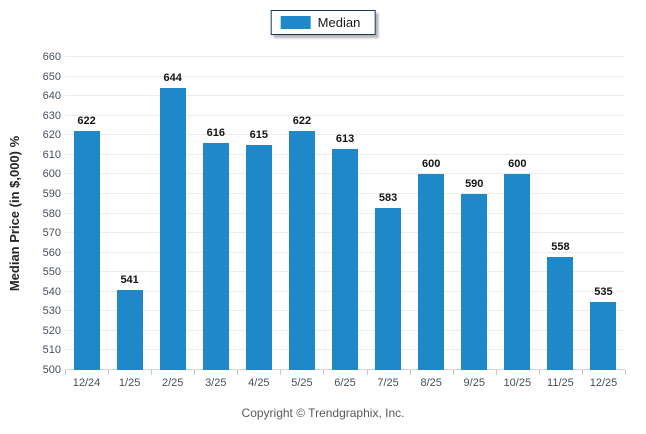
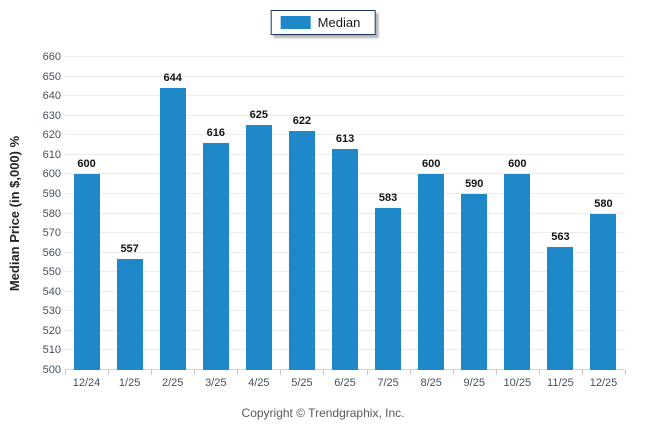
12/24: 622 -> 600
1/25: 541 -> 557
4/25: 615 -> 625
11/25: 558 -> 563
12/25: 535 -> 580
